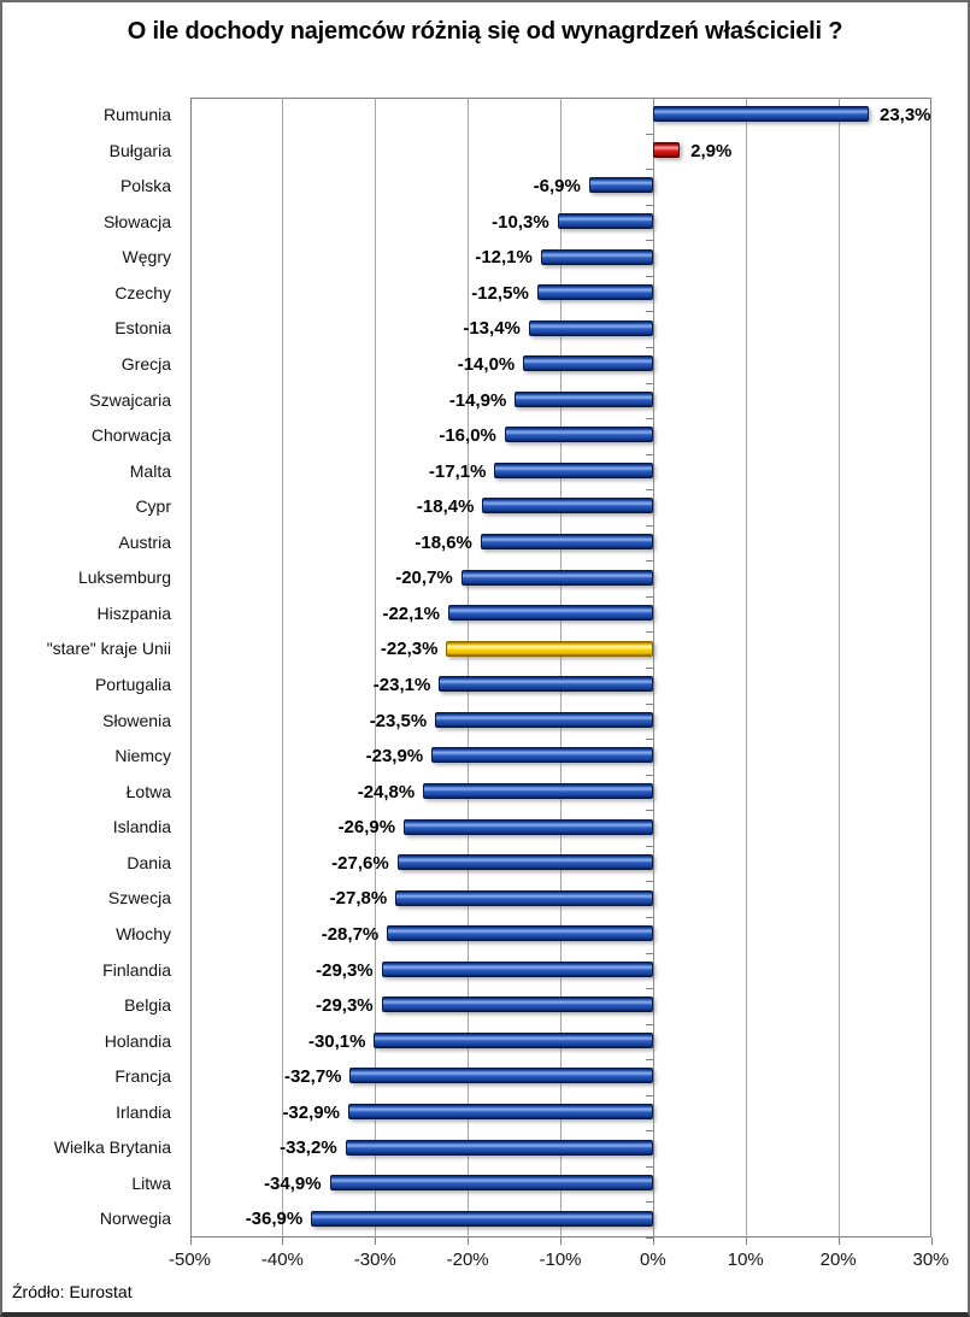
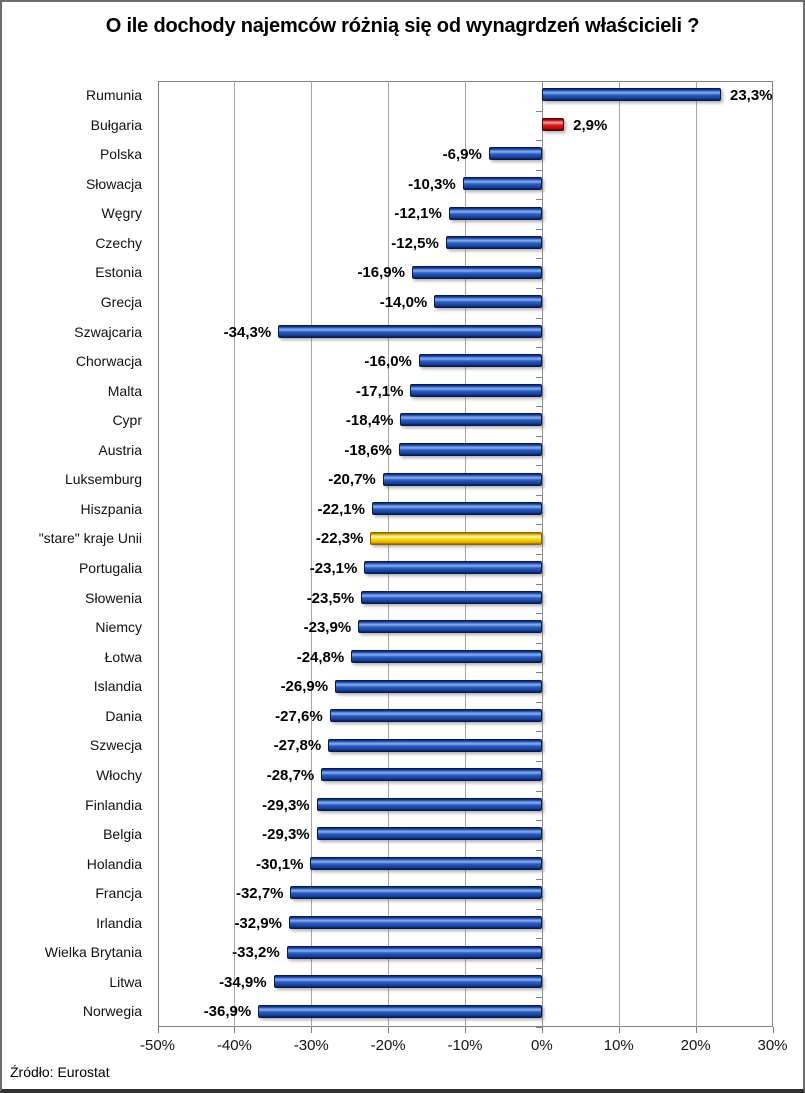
Estonia: -13,4% -> -16,9%
Szwajcaria: -14,9% -> -34,3%
